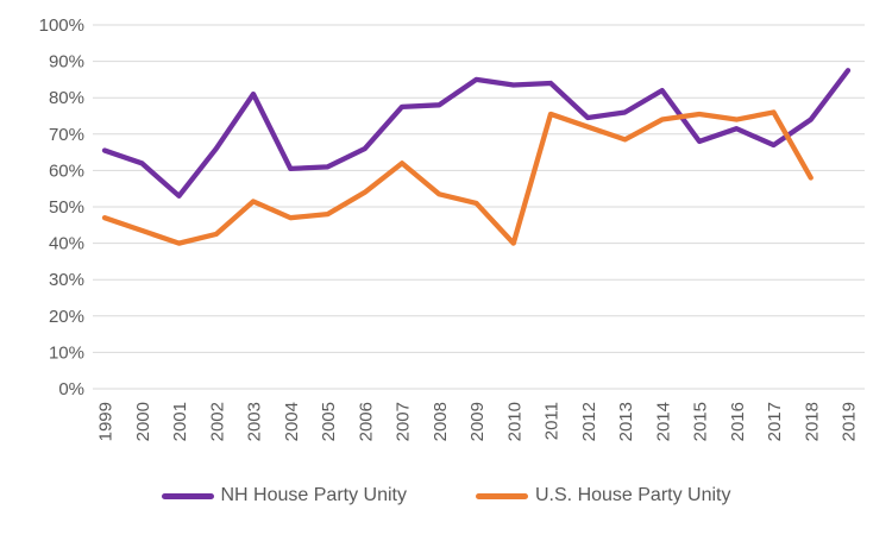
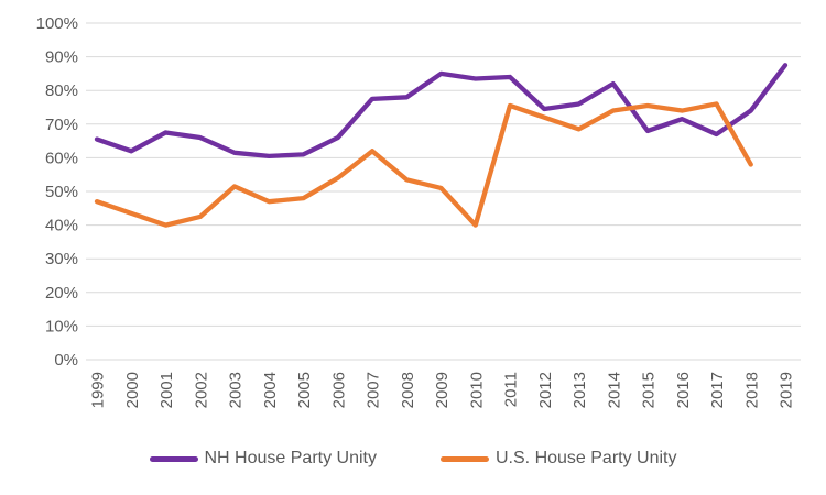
NH House Party Unity/2001: 53% -> 68%
NH House Party Unity/2003: 81% -> 62%
